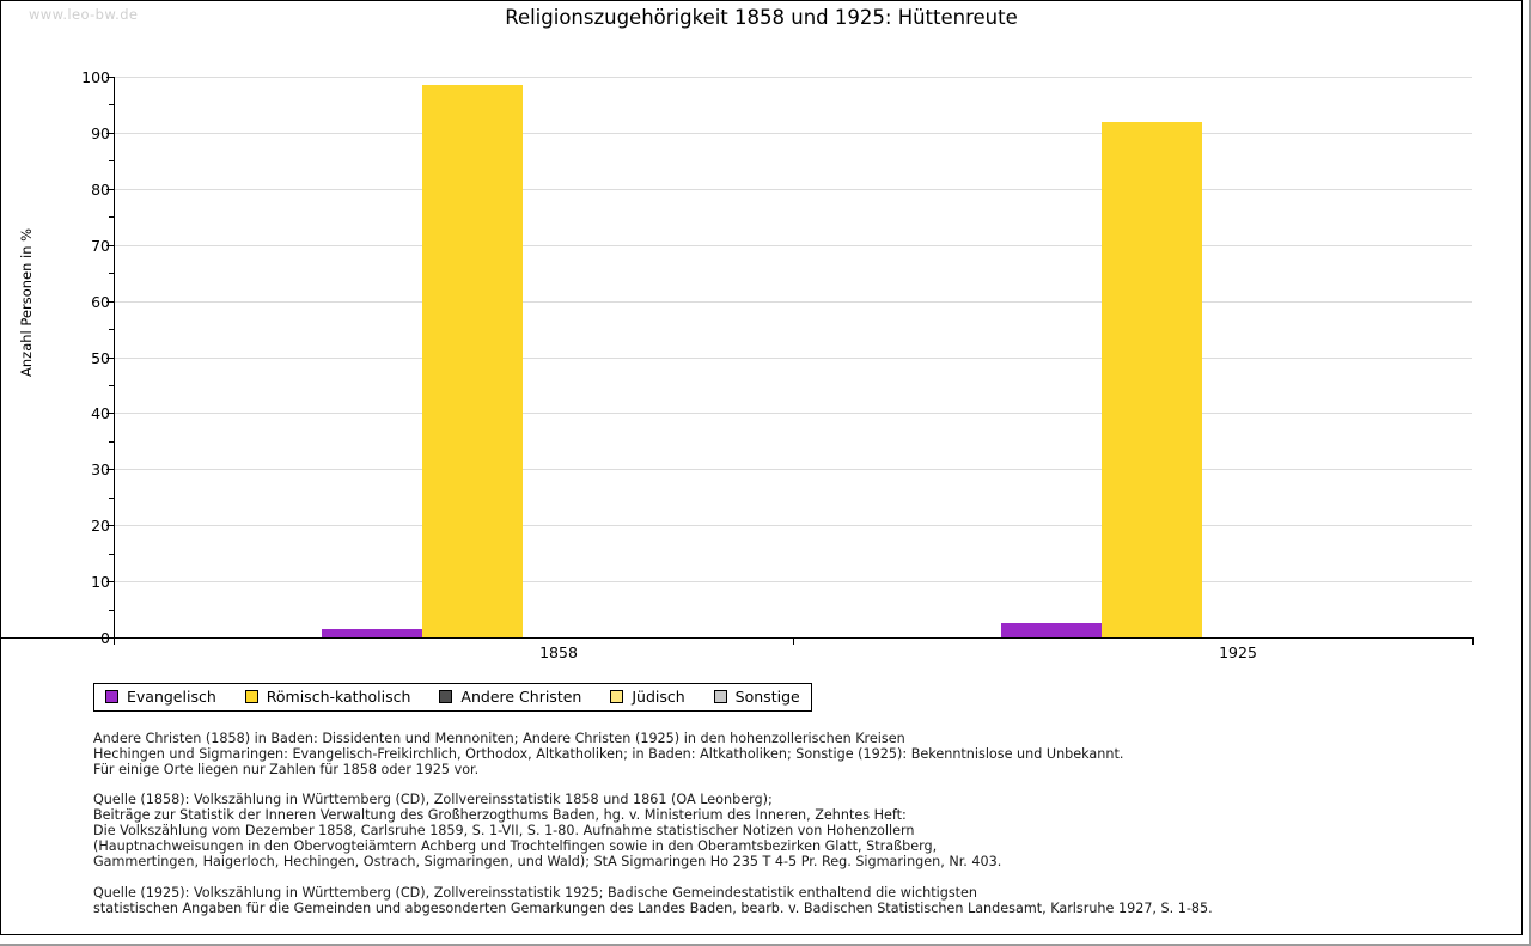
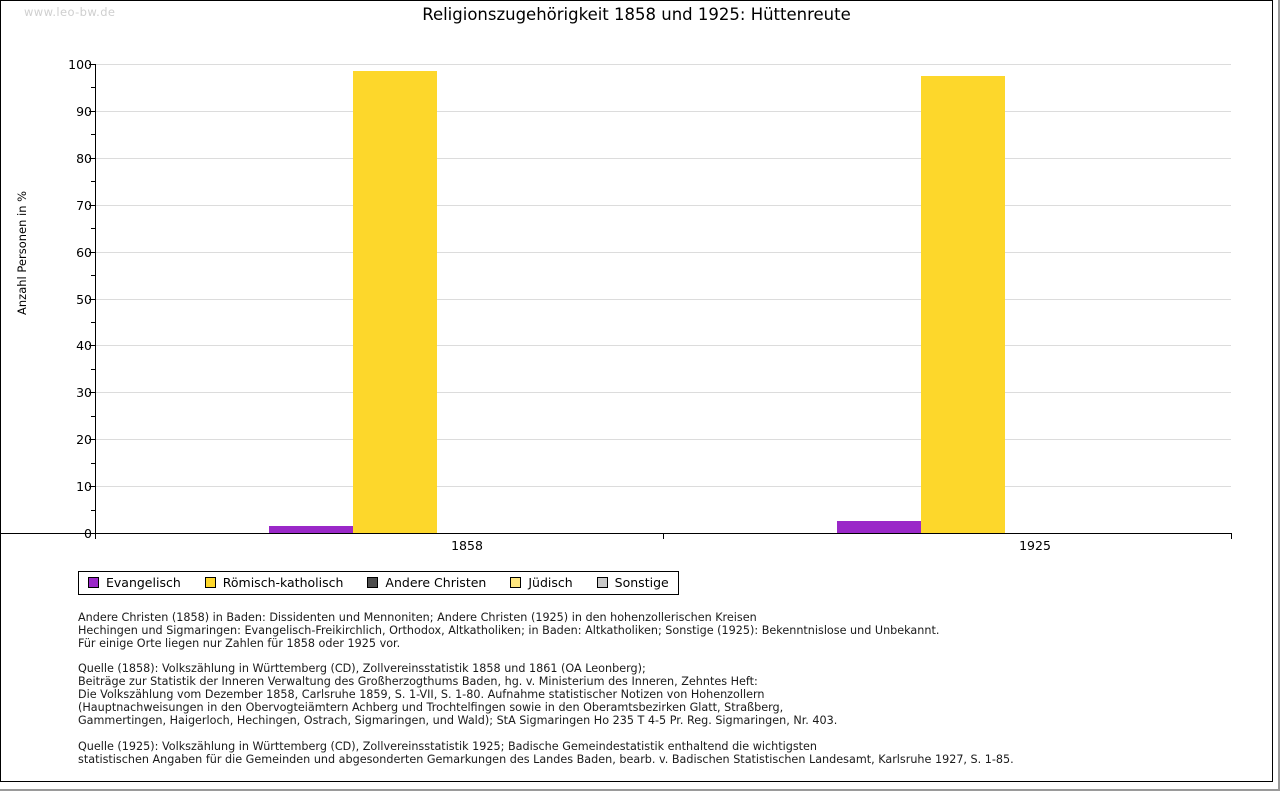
Römisch-katholisch/1925: 92 -> 98
